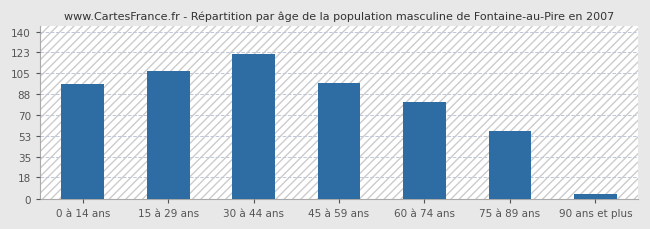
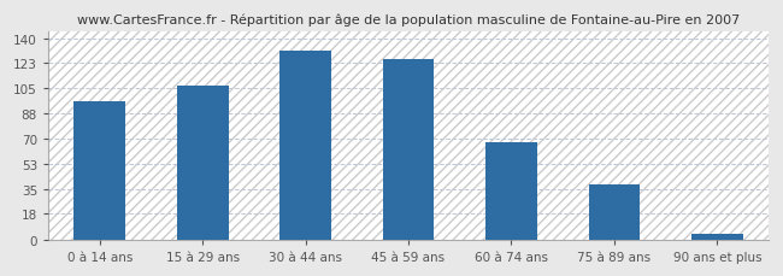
30 à 44 ans: 121 -> 131
45 à 59 ans: 97 -> 125
60 à 74 ans: 81 -> 68
75 à 89 ans: 57 -> 38
